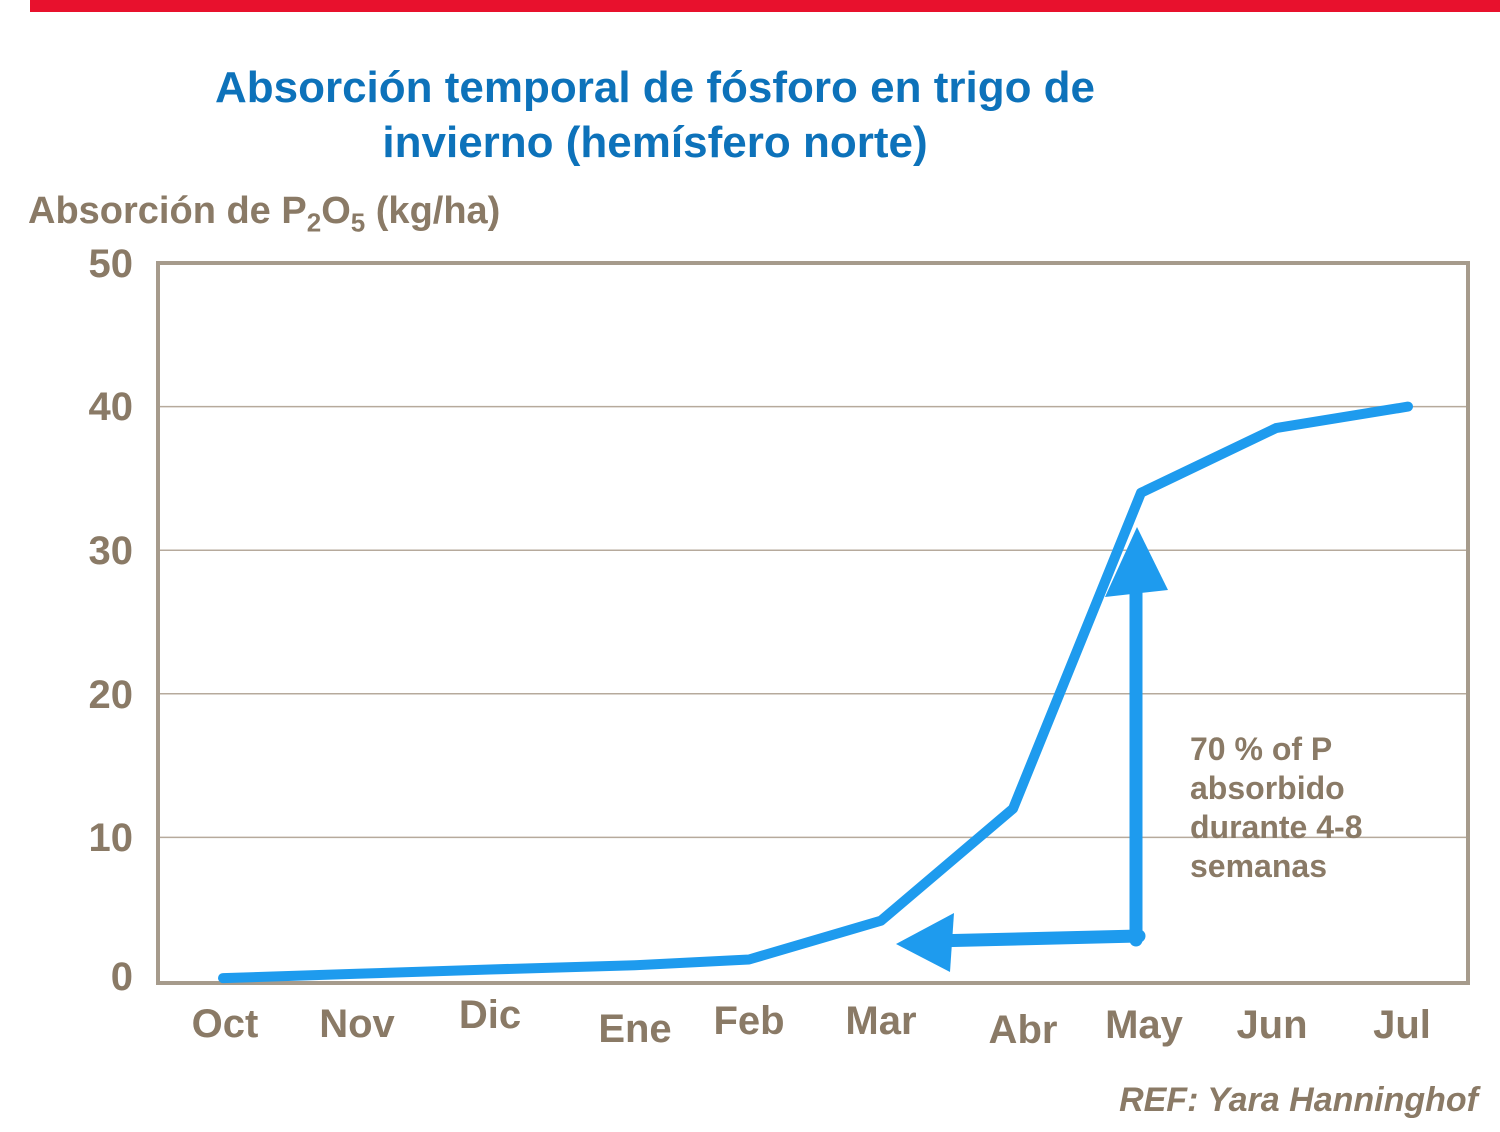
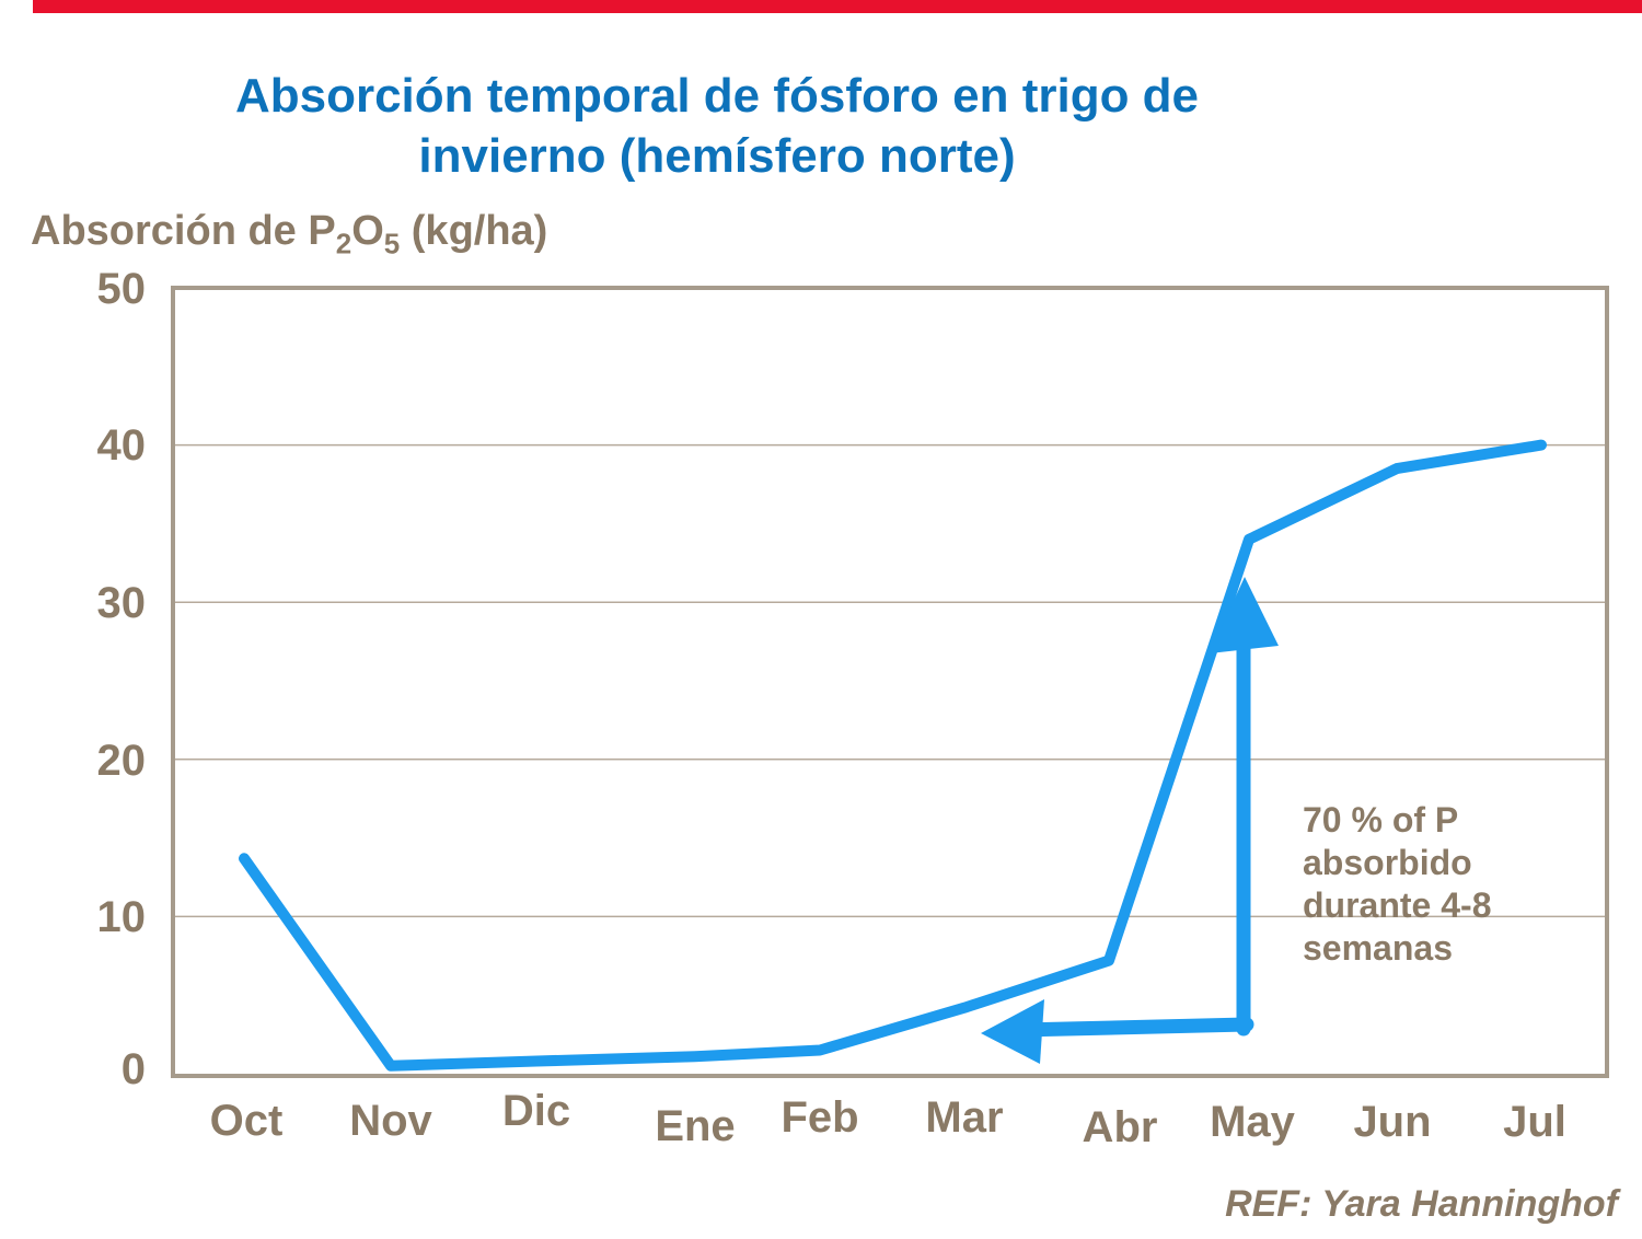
Oct: 0.2 -> 13.7
Abr: 12.0 -> 7.2
